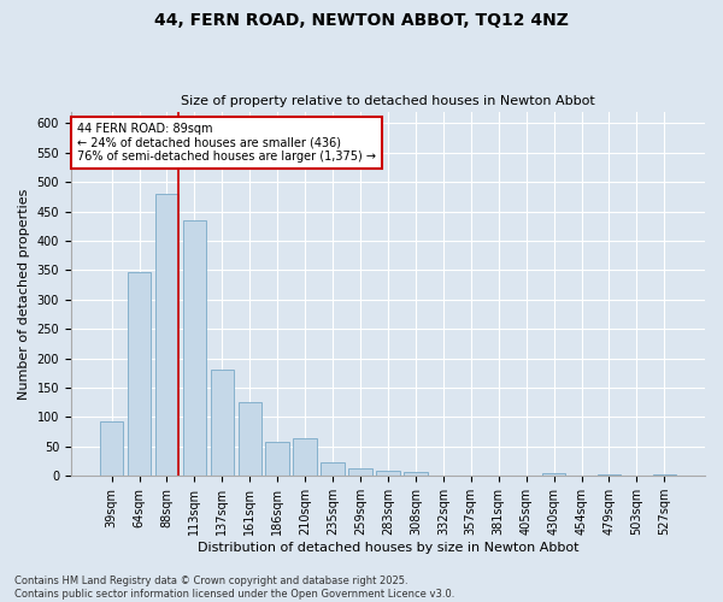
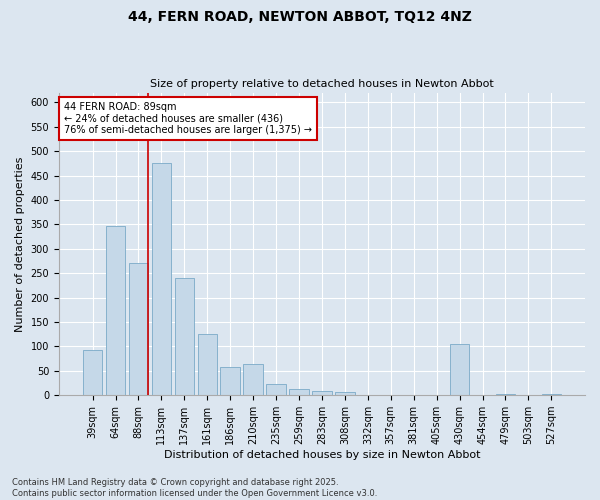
88sqm: 480 -> 270
113sqm: 435 -> 475
137sqm: 181 -> 240
430sqm: 4 -> 105
